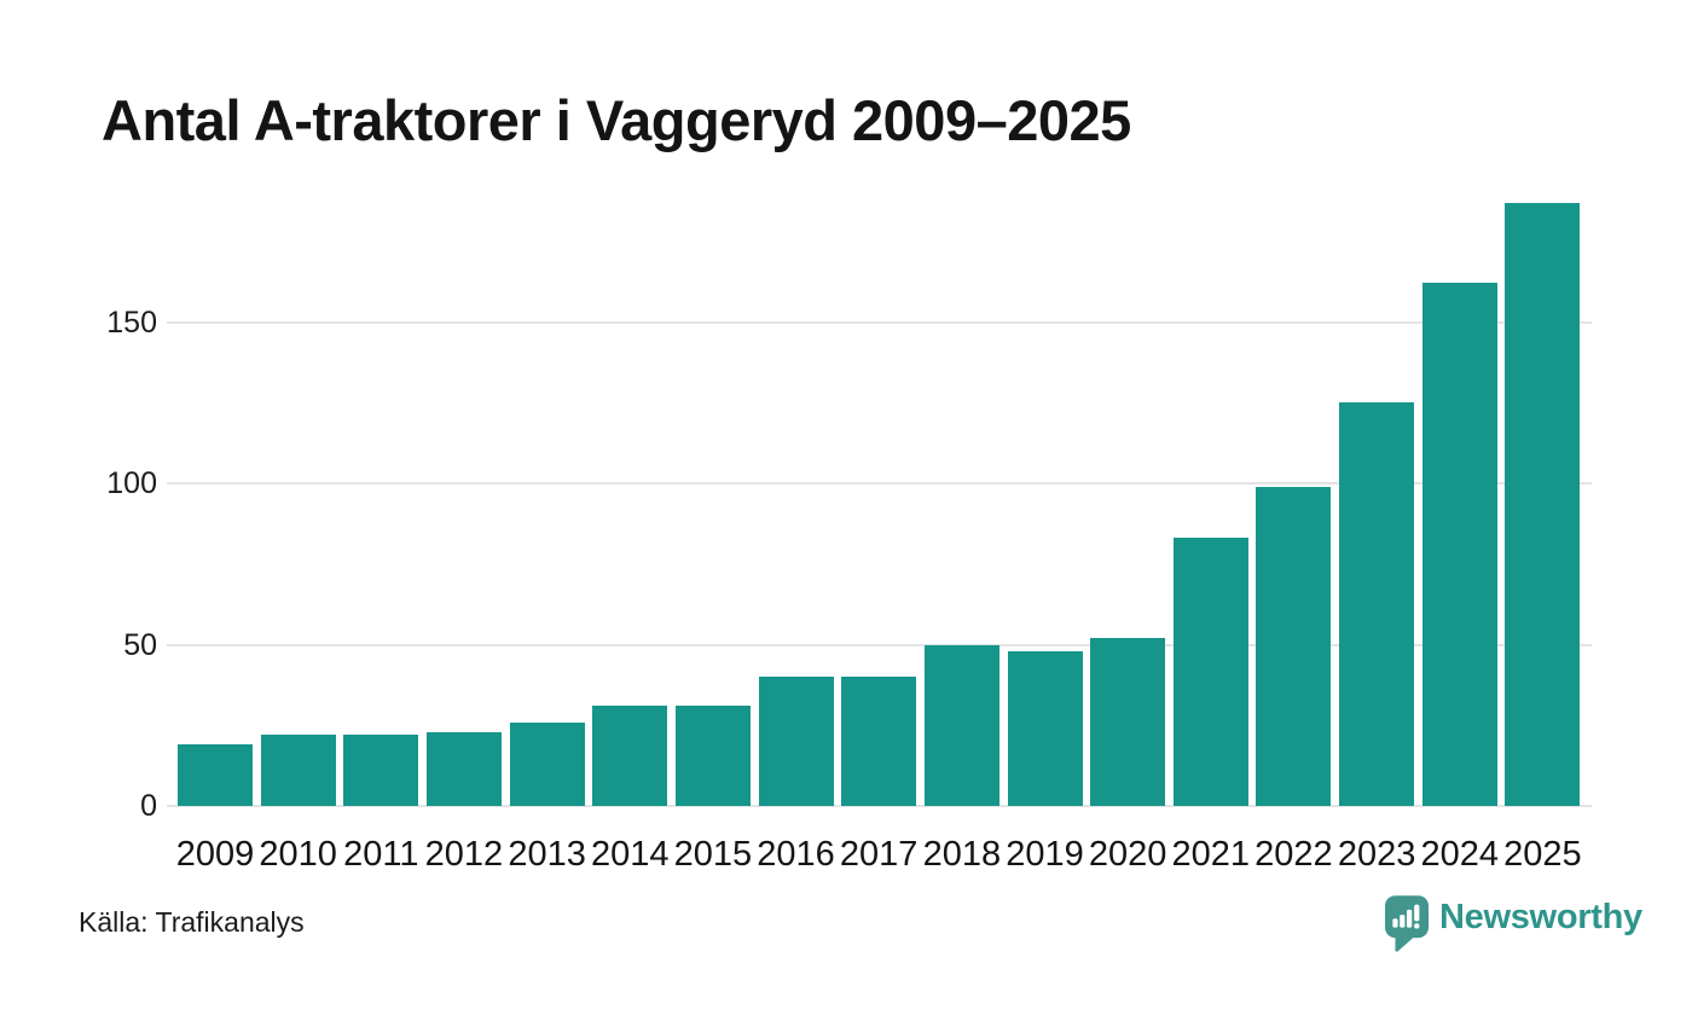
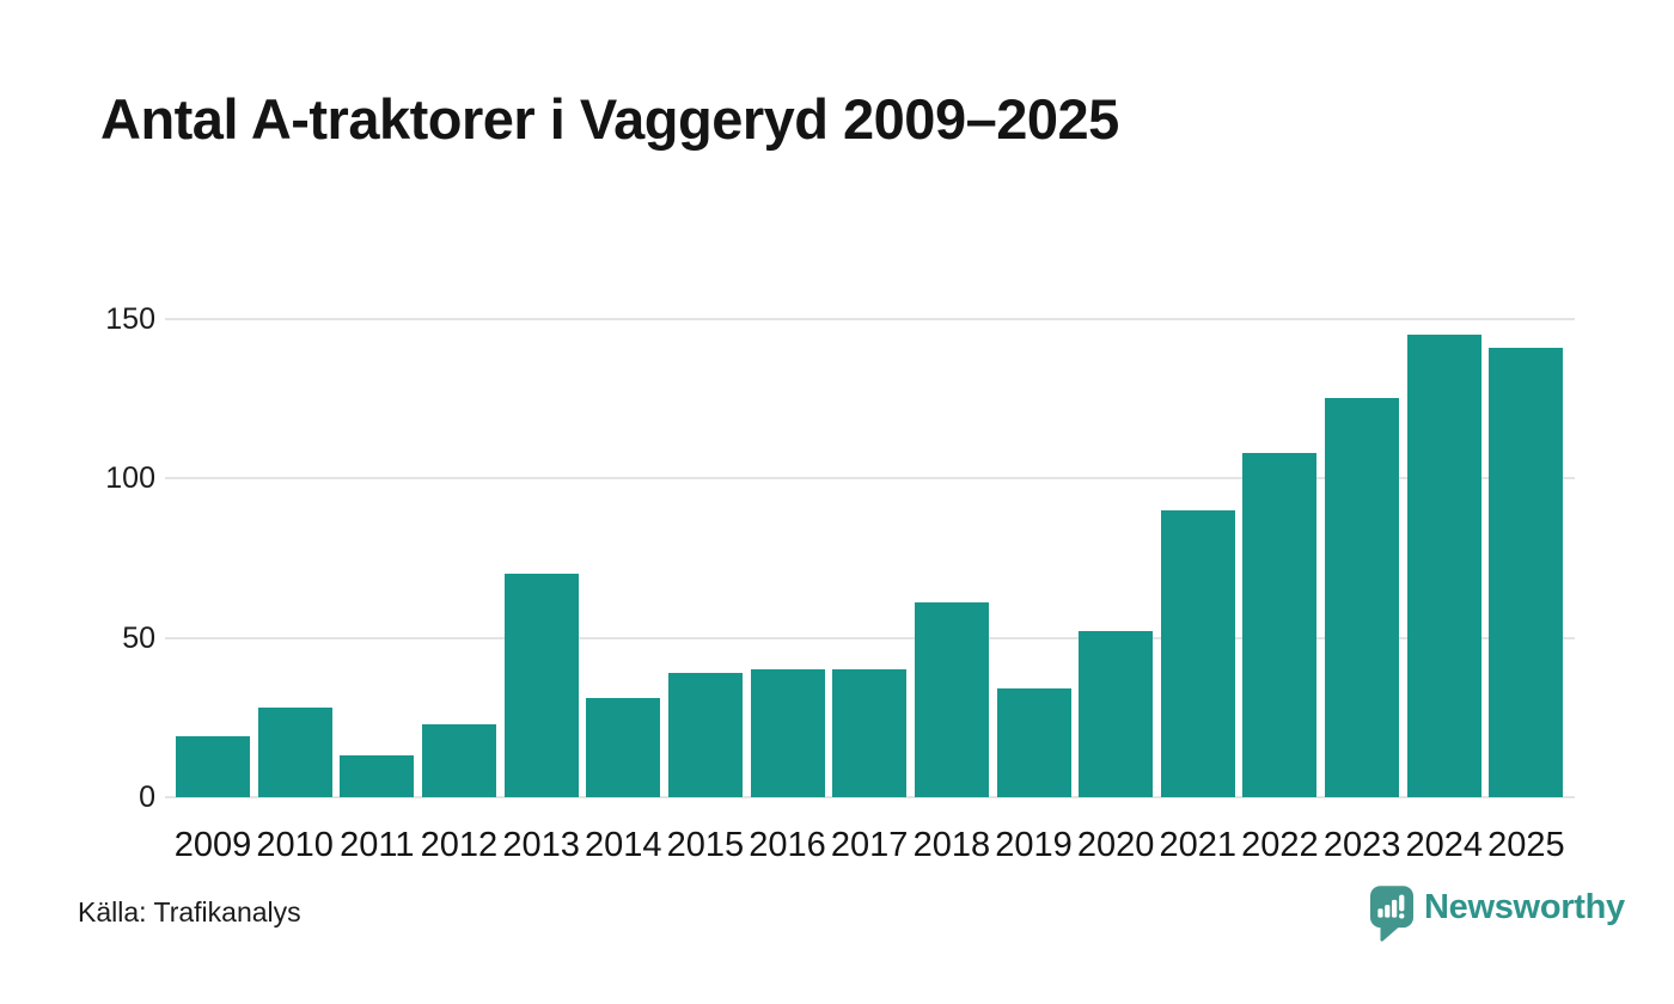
2010: 22 -> 28
2011: 22 -> 13
2013: 26 -> 70
2015: 31 -> 39
2018: 50 -> 61
2019: 48 -> 34
2021: 83 -> 90
2022: 99 -> 108
2024: 162 -> 145
2025: 187 -> 141
